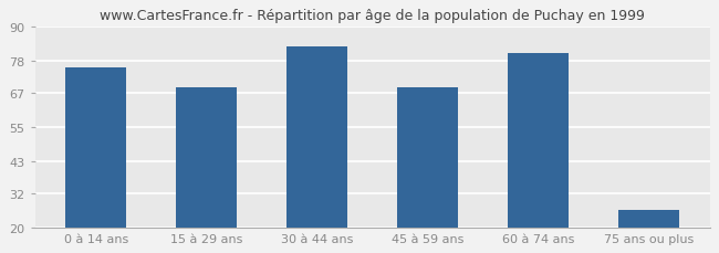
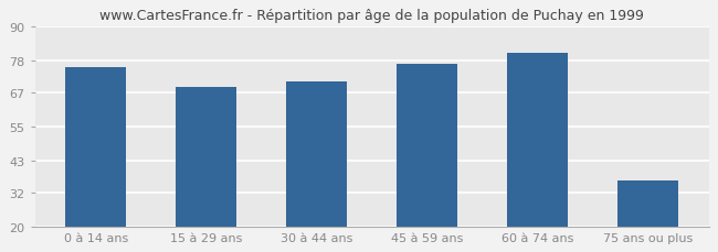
30 à 44 ans: 83 -> 71
45 à 59 ans: 69 -> 77
75 ans ou plus: 26 -> 36
